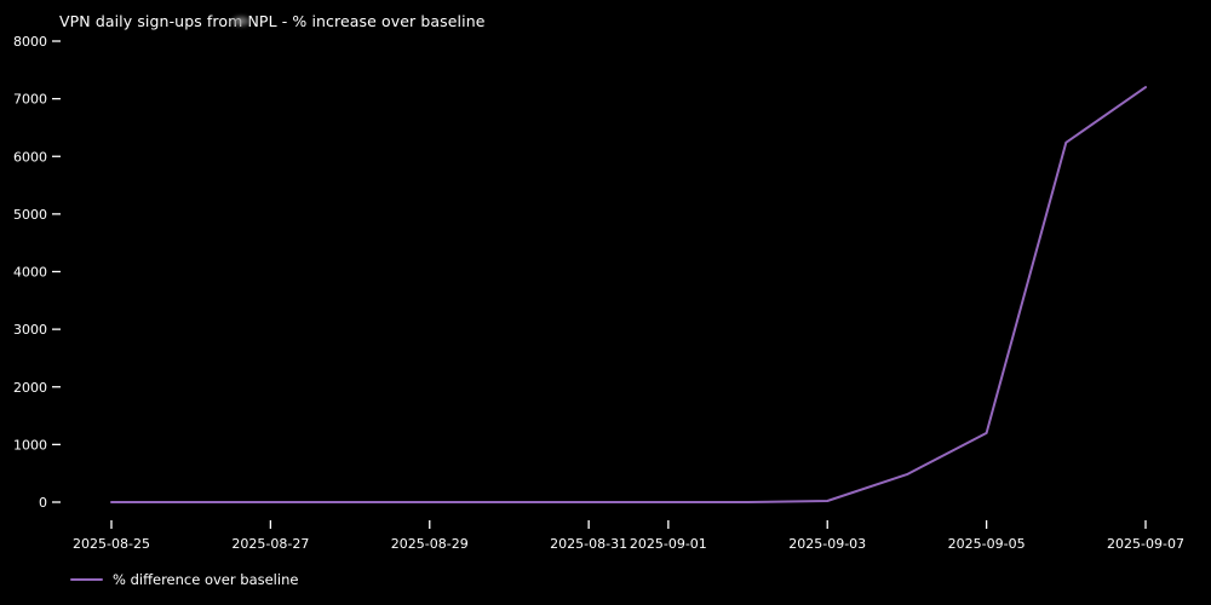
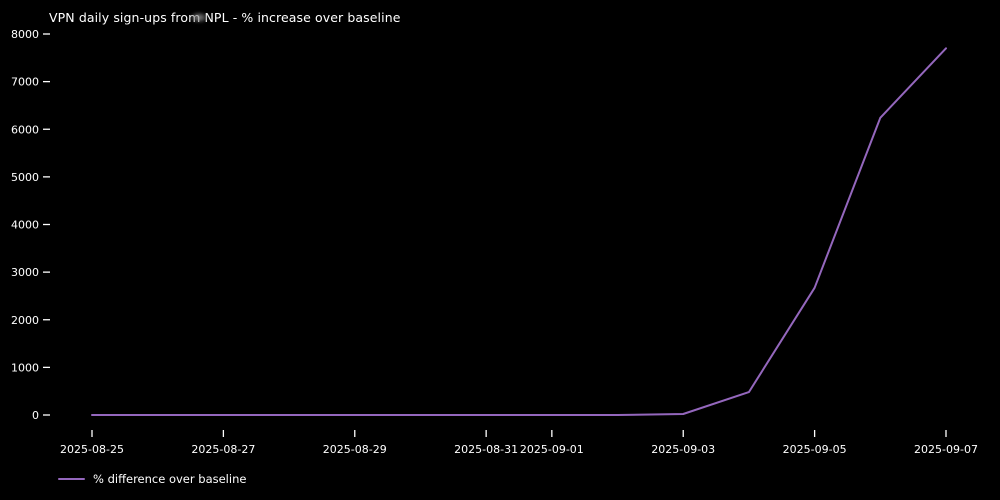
2025-09-05: 1200 -> 2700
2025-09-07: 7200 -> 7700
